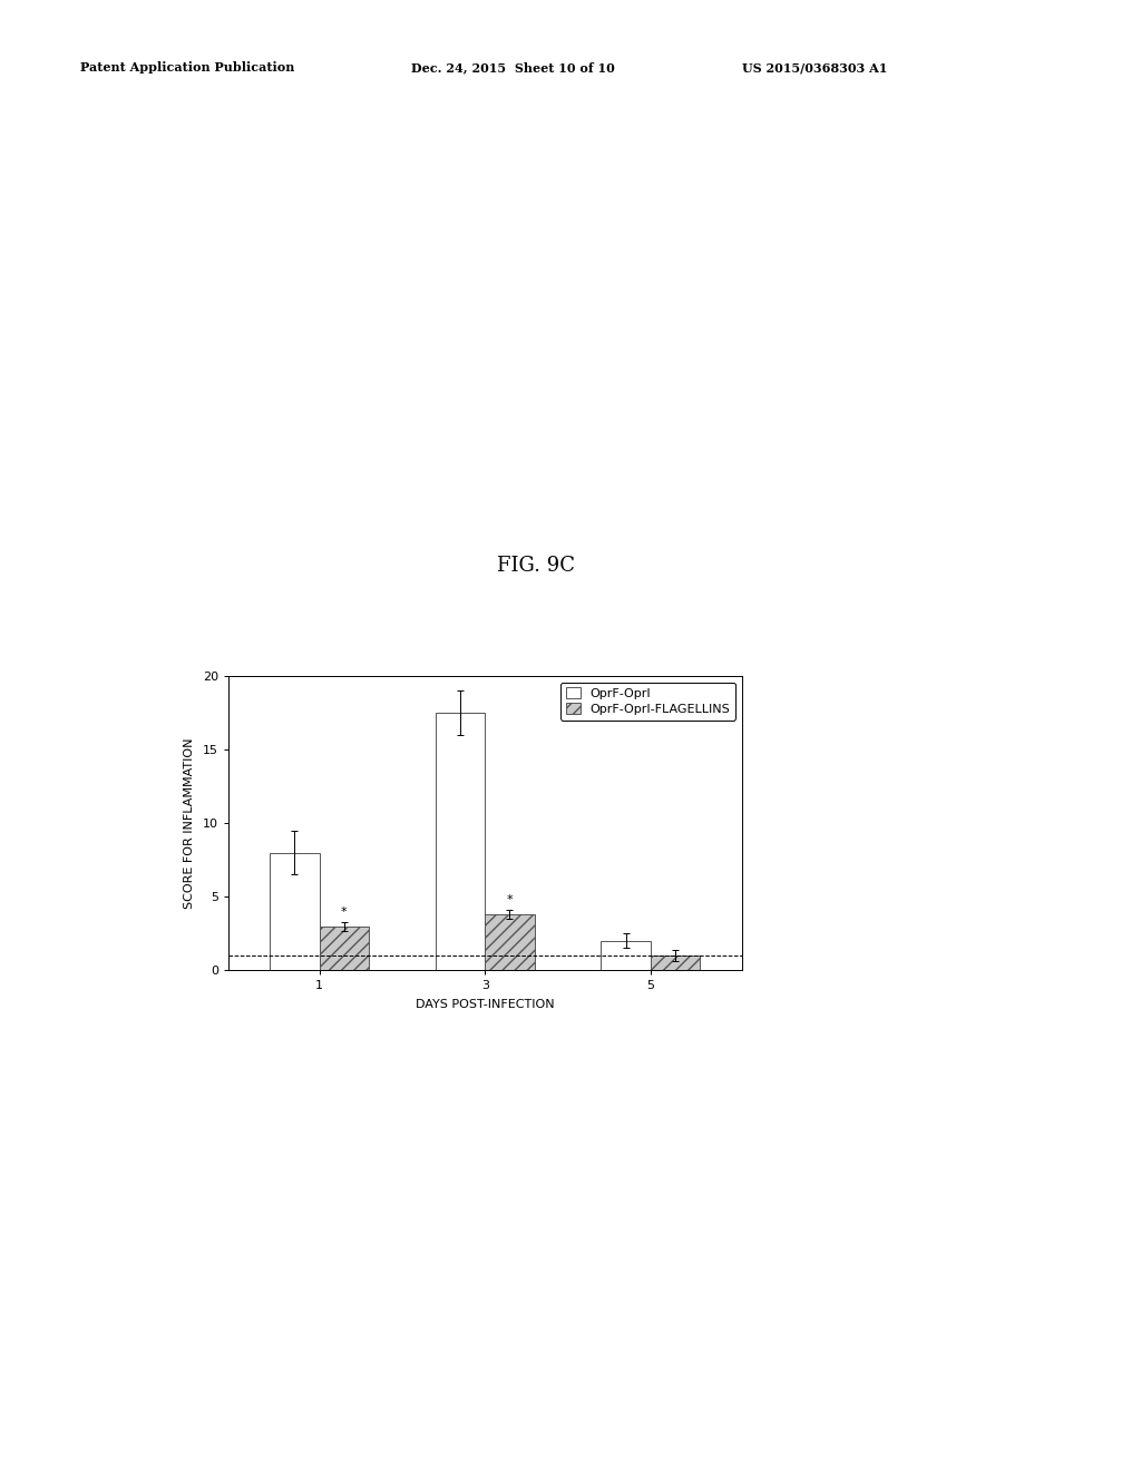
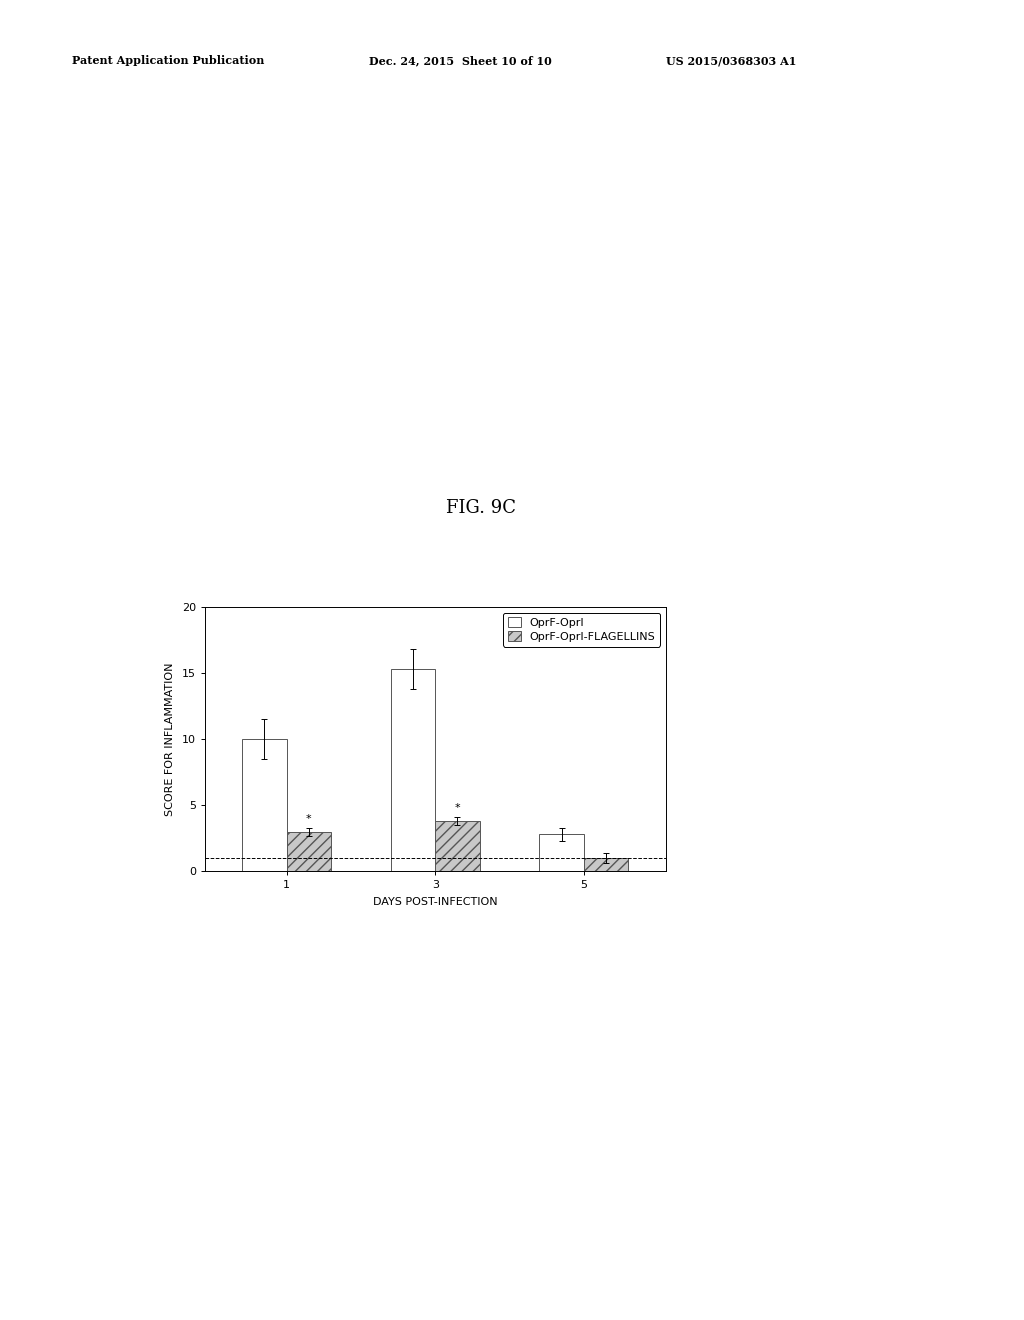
OprF-OprI/1: 8.0 -> 10.0
OprF-OprI/3: 17.5 -> 15.3
OprF-OprI/5: 2.0 -> 2.8
